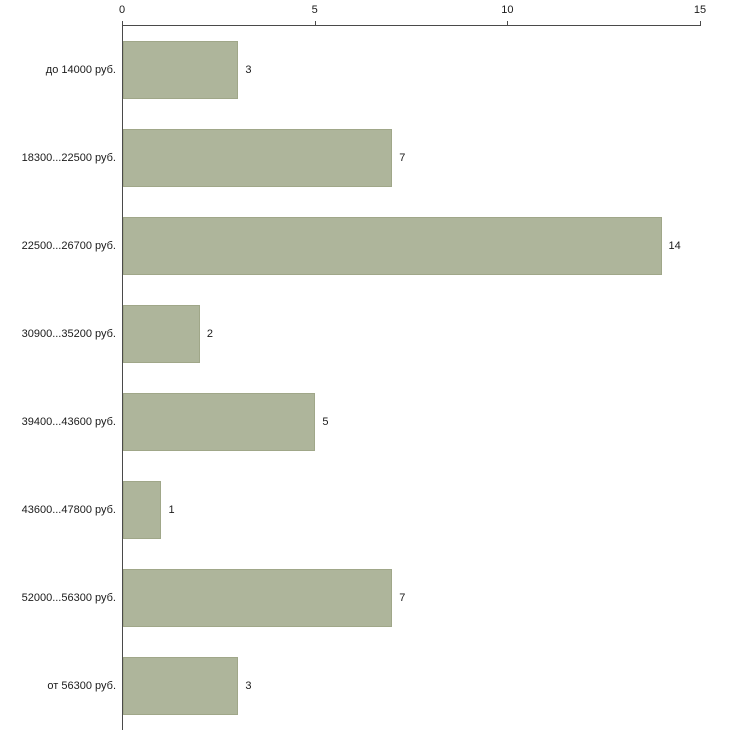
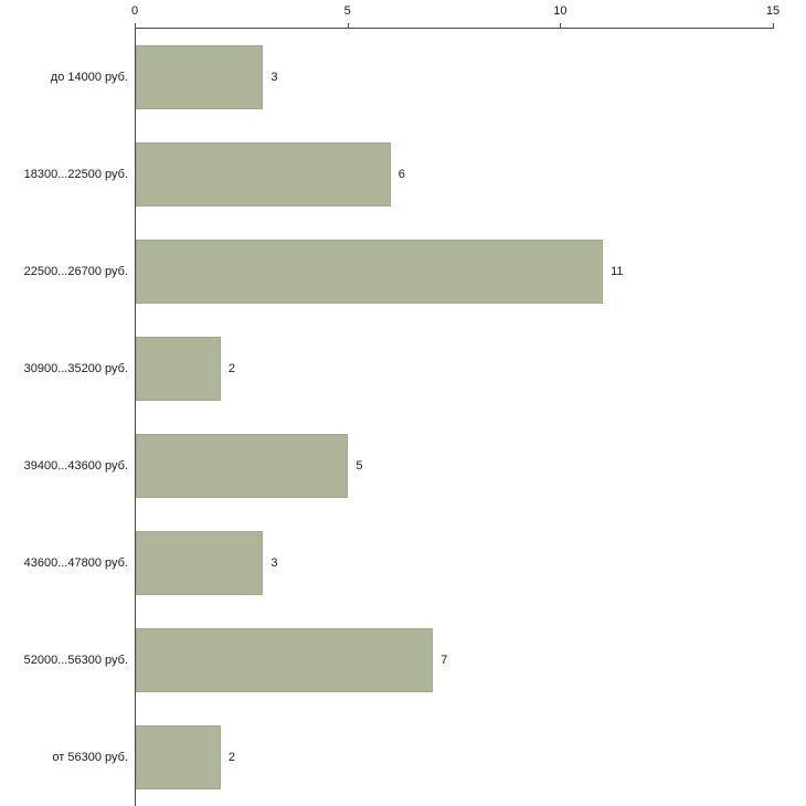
18300...22500 руб.: 7 -> 6
22500...26700 руб.: 14 -> 11
43600...47800 руб.: 1 -> 3
от 56300 руб.: 3 -> 2
